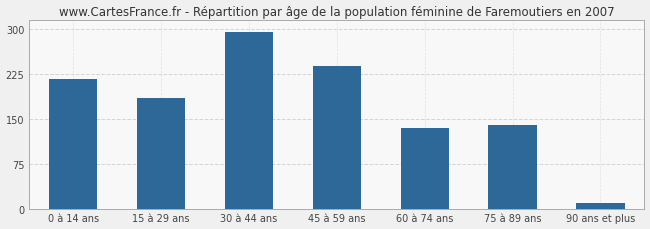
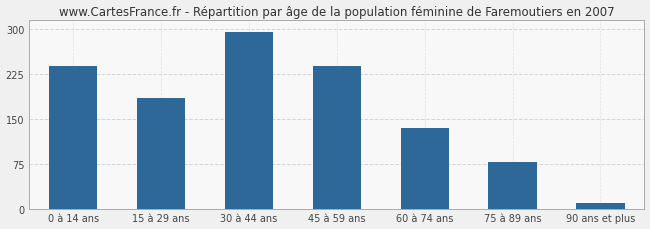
0 à 14 ans: 216 -> 238
75 à 89 ans: 140 -> 78
